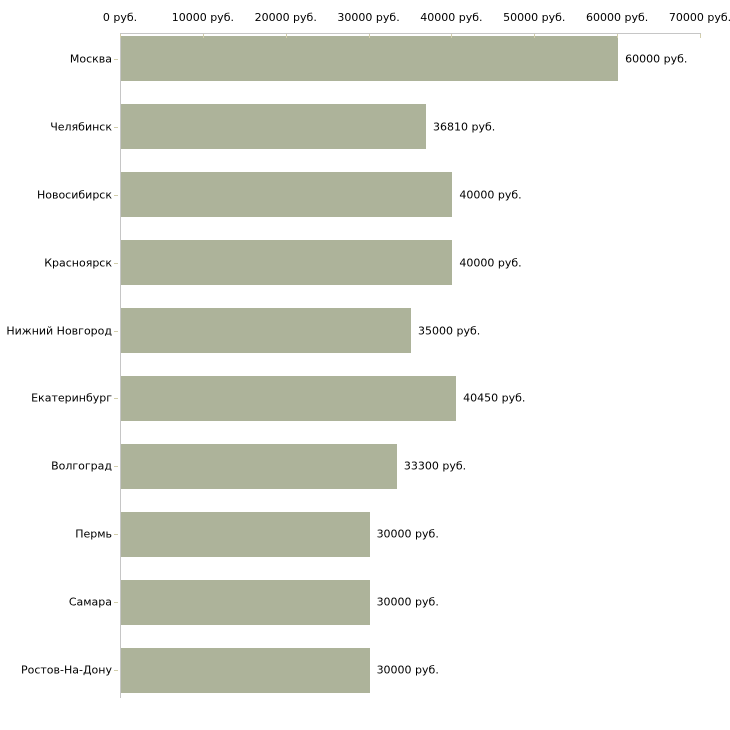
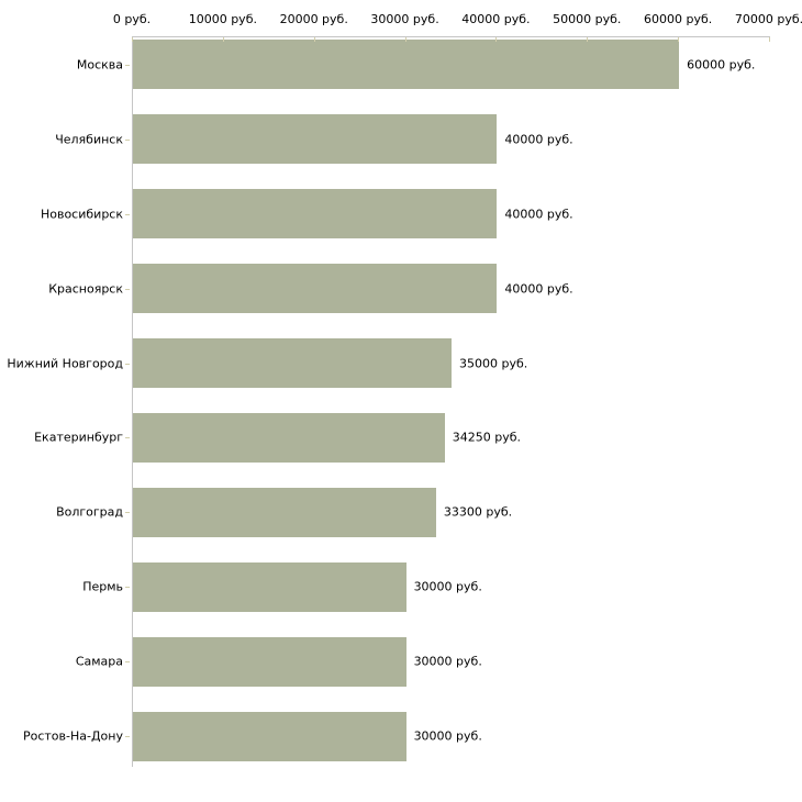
Челябинск: 36810 -> 40000
Екатеринбург: 40450 -> 34250
